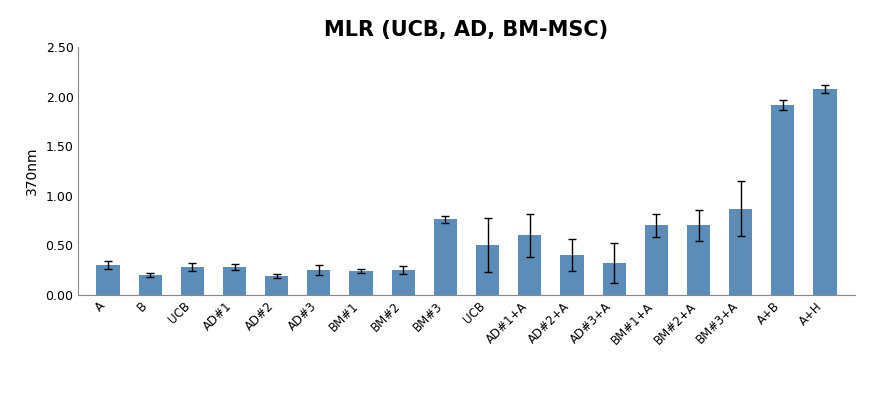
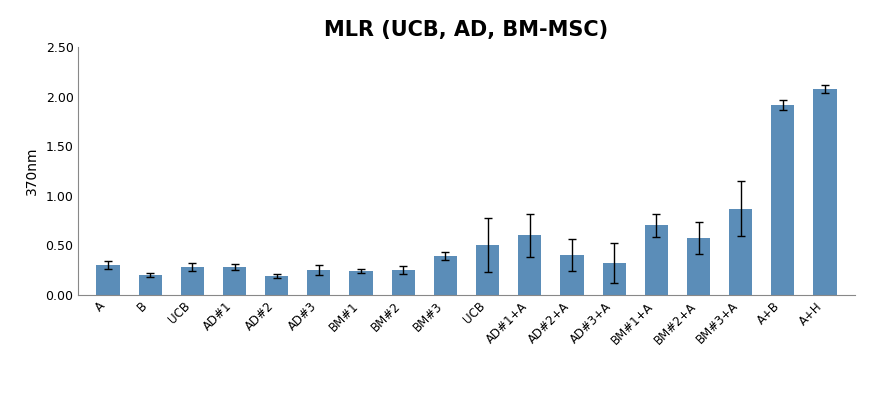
BM#3: 0.76 -> 0.39
BM#2+A: 0.70 -> 0.57
